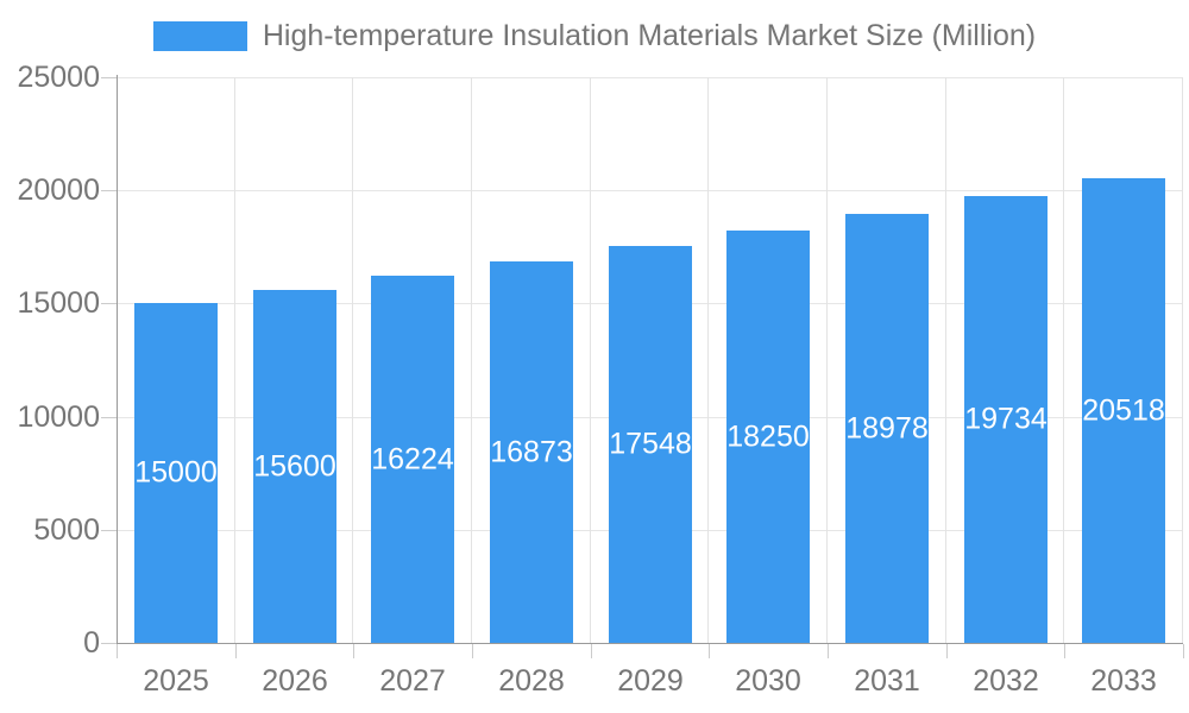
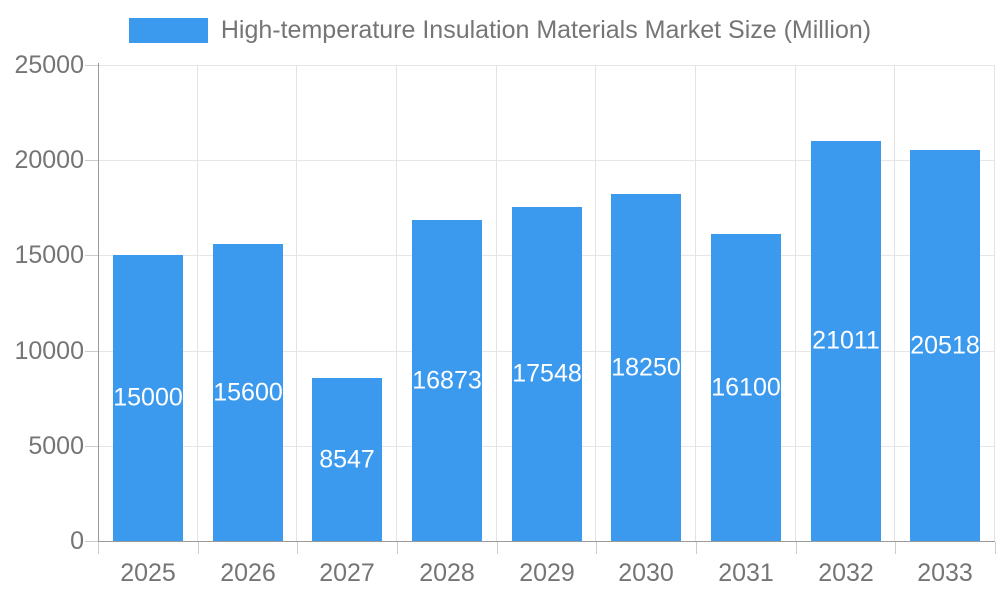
2027: 16224 -> 8547
2031: 18978 -> 16100
2032: 19734 -> 21011
